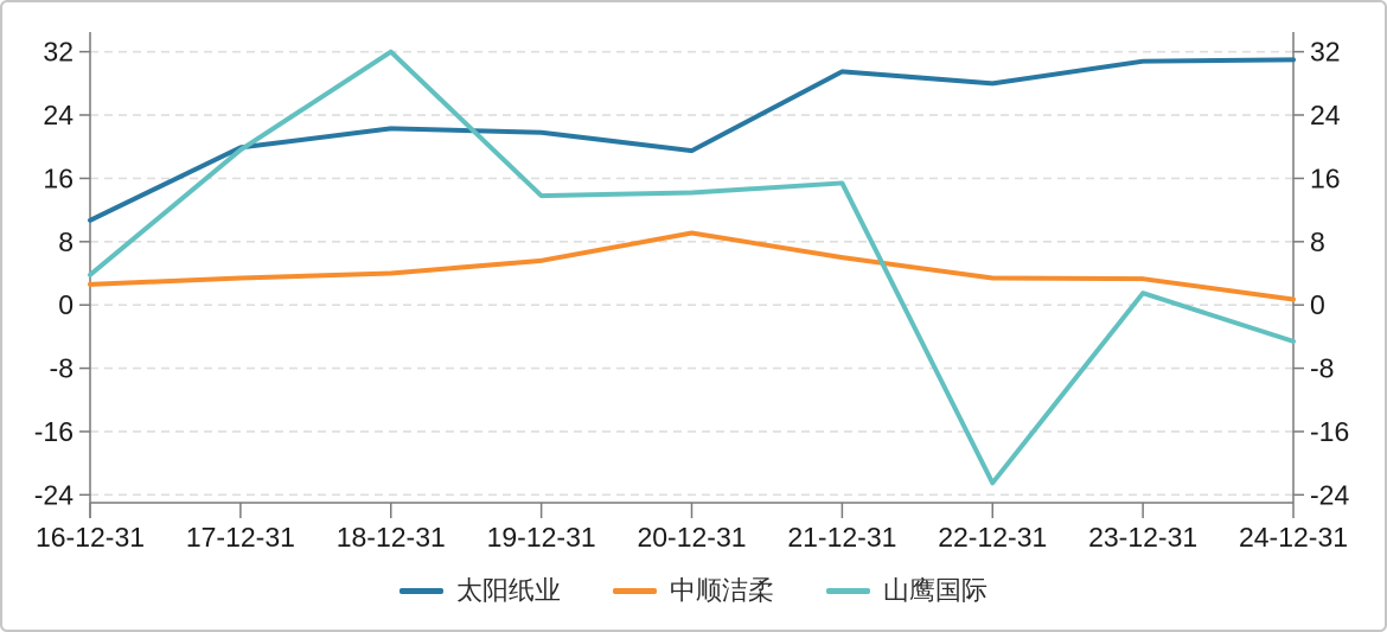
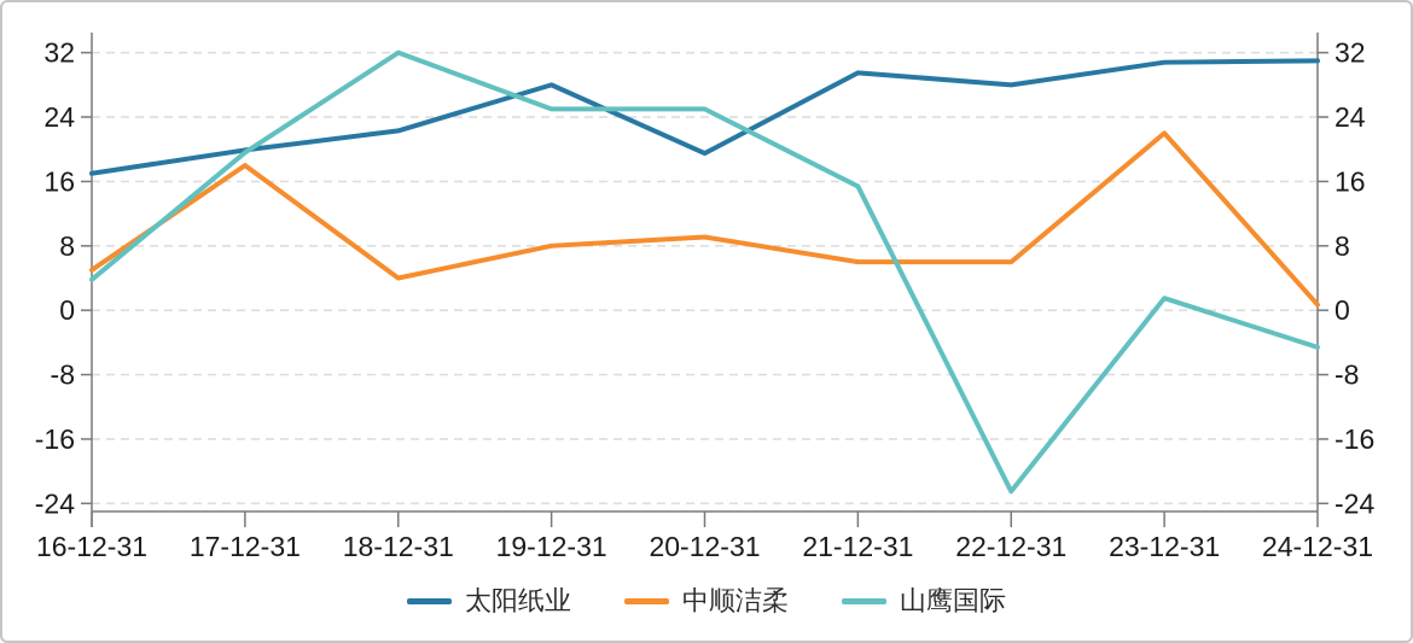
太阳纸业/16-12-31: 11 -> 17
中顺洁柔/16-12-31: 3 -> 5
中顺洁柔/17-12-31: 3 -> 18
太阳纸业/19-12-31: 22 -> 28
中顺洁柔/19-12-31: 6 -> 8
山鹰国际/19-12-31: 14 -> 25
山鹰国际/20-12-31: 14 -> 25
中顺洁柔/22-12-31: 3 -> 6
中顺洁柔/23-12-31: 3 -> 22
